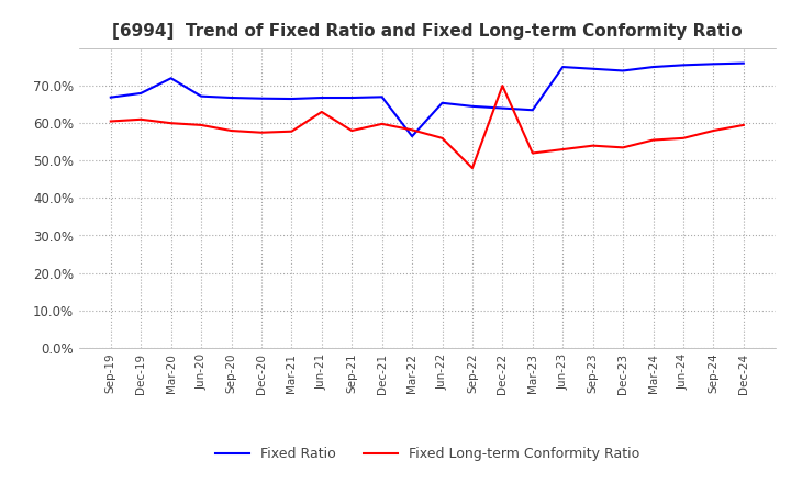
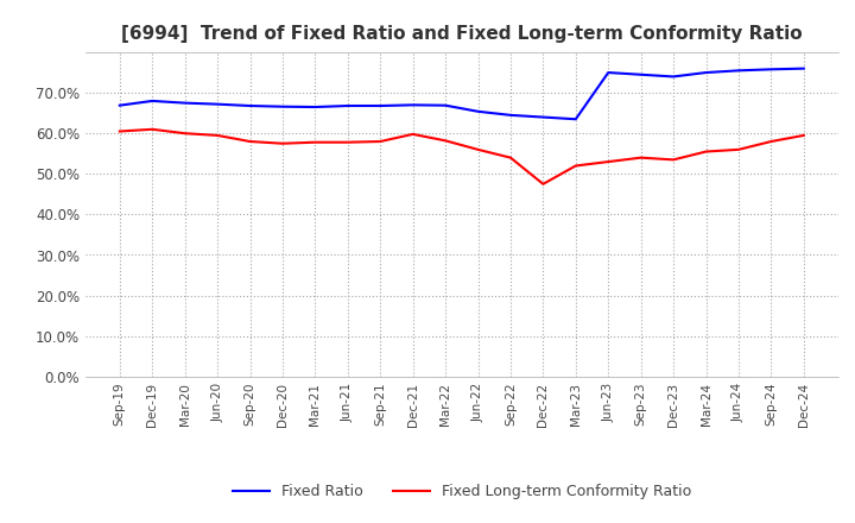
Fixed Ratio/Mar-20: 72.0% -> 67.5%
Fixed Long-term Conformity Ratio/Jun-21: 63.0% -> 57.8%
Fixed Ratio/Mar-22: 56.5% -> 66.9%
Fixed Long-term Conformity Ratio/Sep-22: 48.0% -> 54.0%
Fixed Long-term Conformity Ratio/Dec-22: 70.0% -> 47.5%
